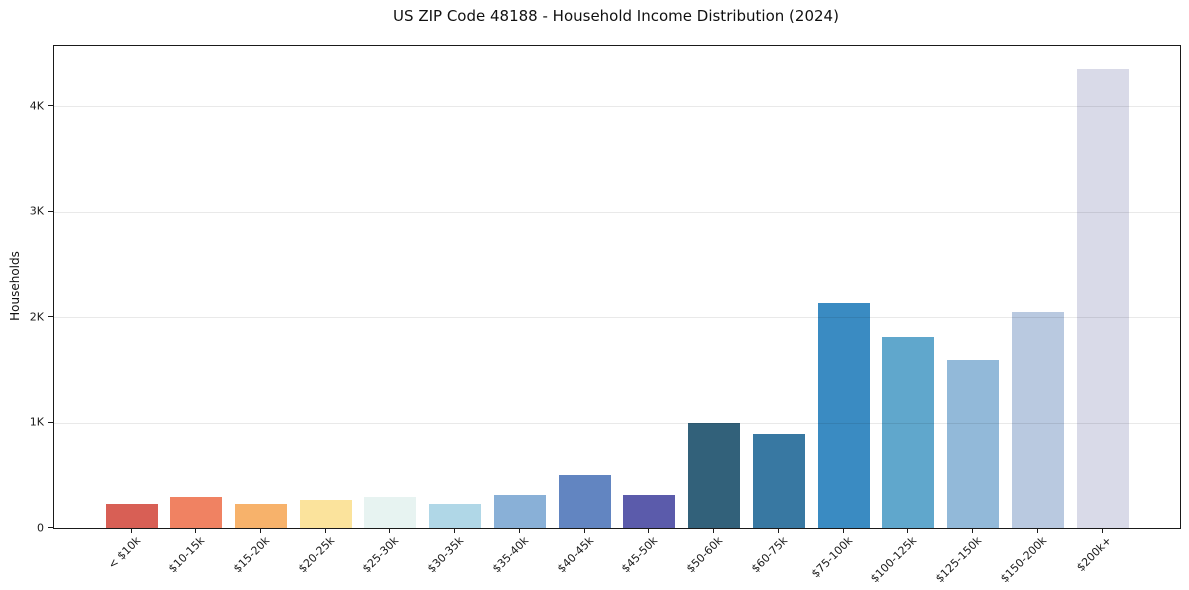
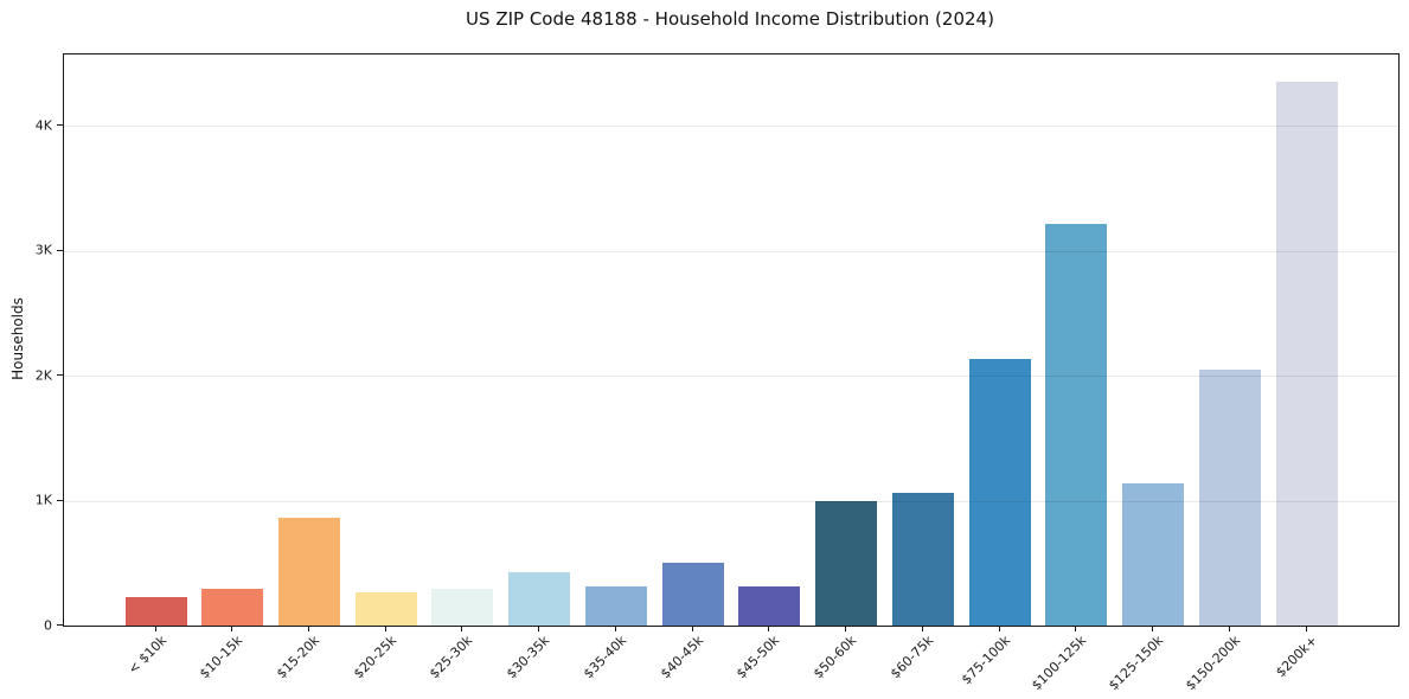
$15-20k: 0.22K -> 0.86K
$30-35k: 0.22K -> 0.43K
$60-75k: 0.90K -> 1.06K
$100-125k: 1.81K -> 3.21K
$125-150k: 1.60K -> 1.14K
